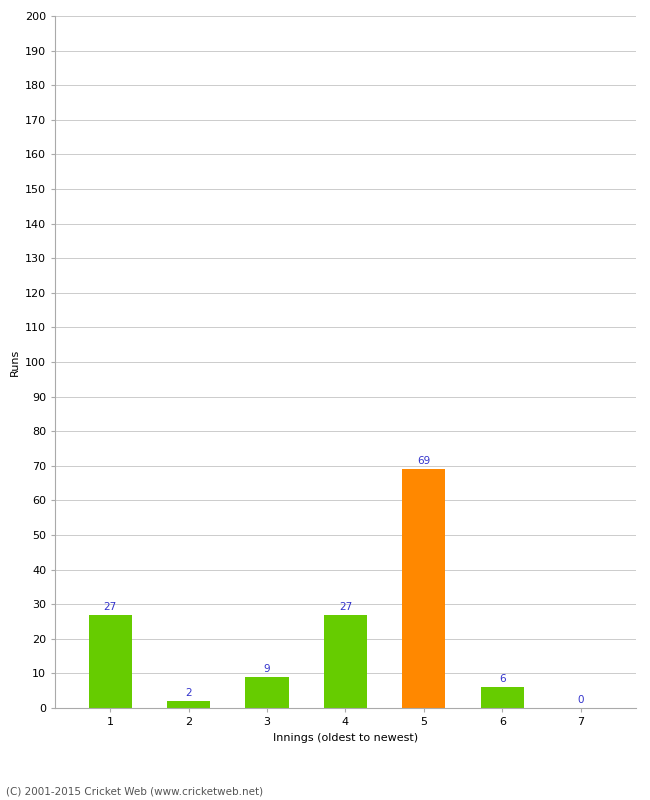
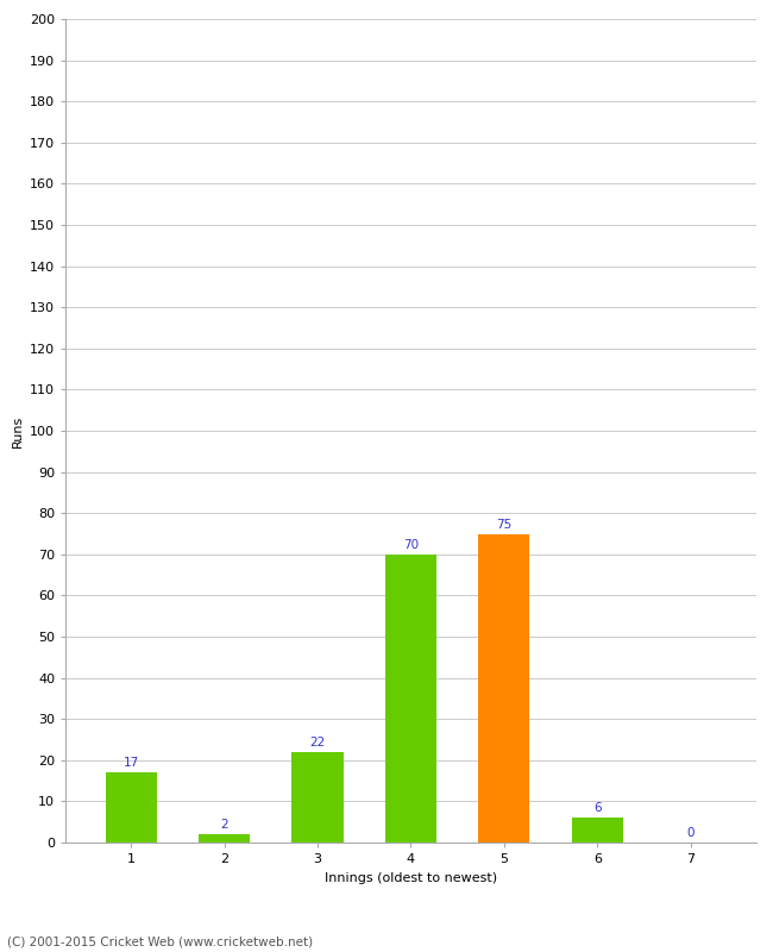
1: 27 -> 17
3: 9 -> 22
4: 27 -> 70
5: 69 -> 75
